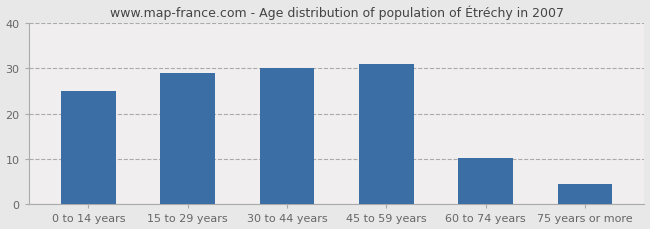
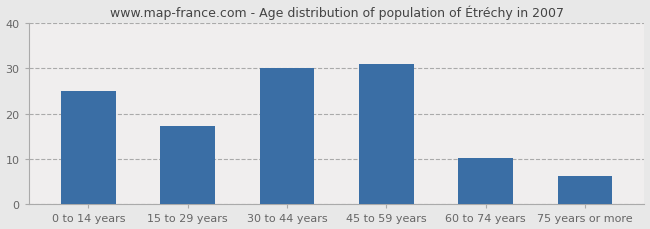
15 to 29 years: 29.0 -> 17.3
75 years or more: 4.5 -> 6.2
